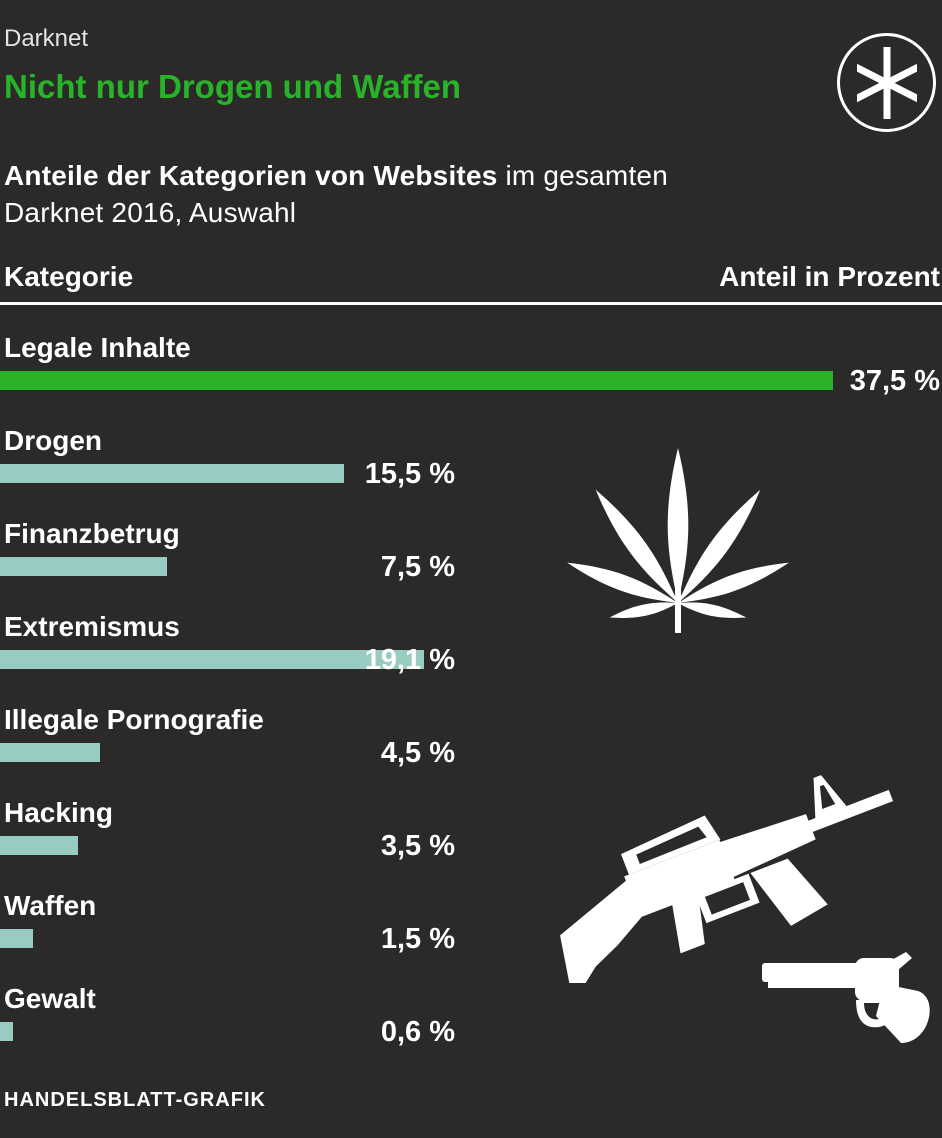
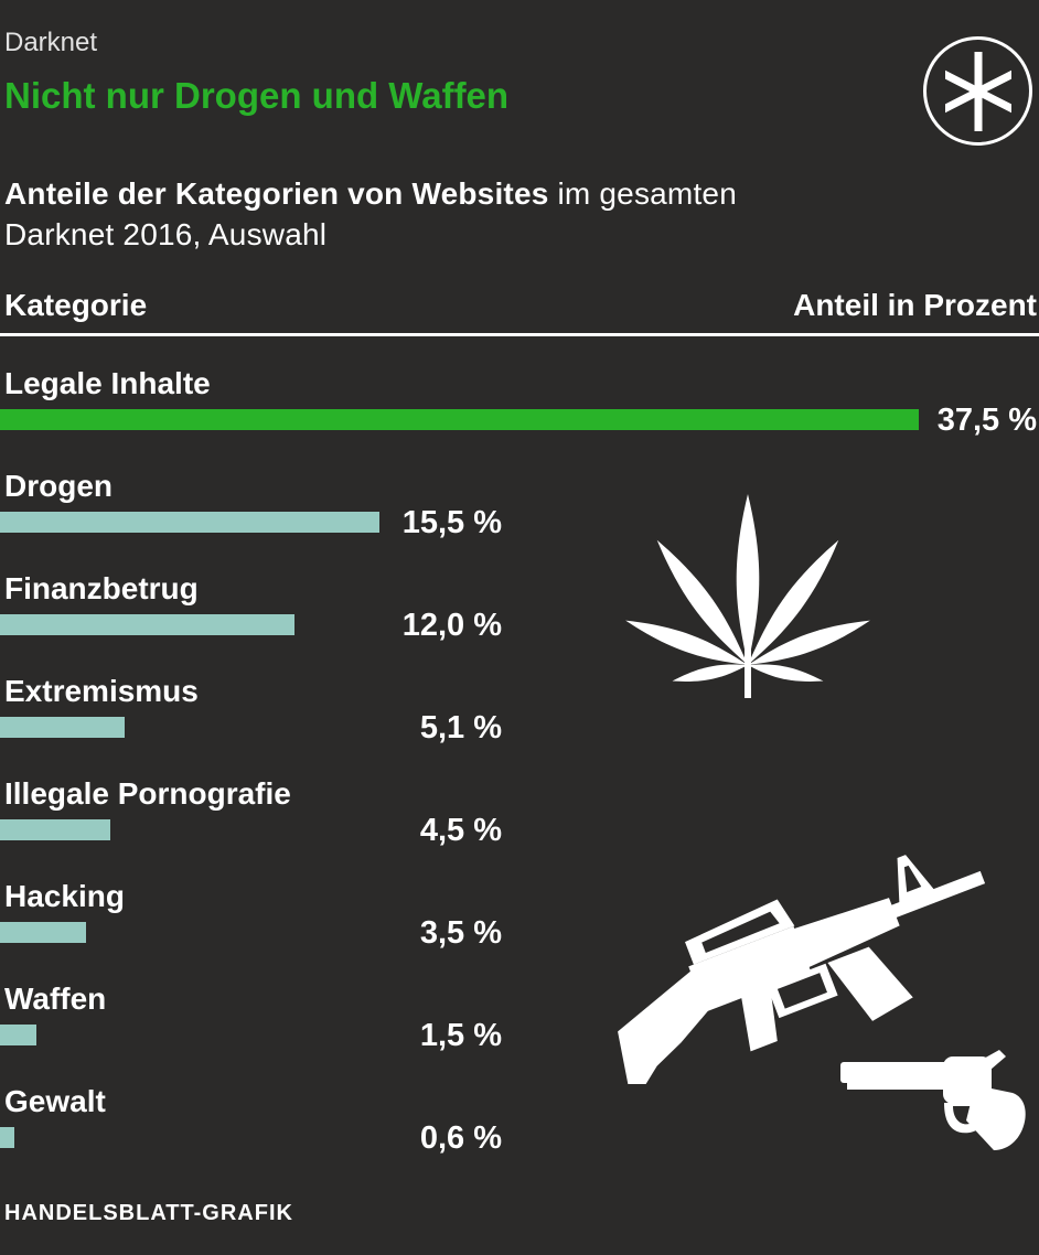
Finanzbetrug: 7,5 -> 12,0
Extremismus: 19,1 -> 5,1
